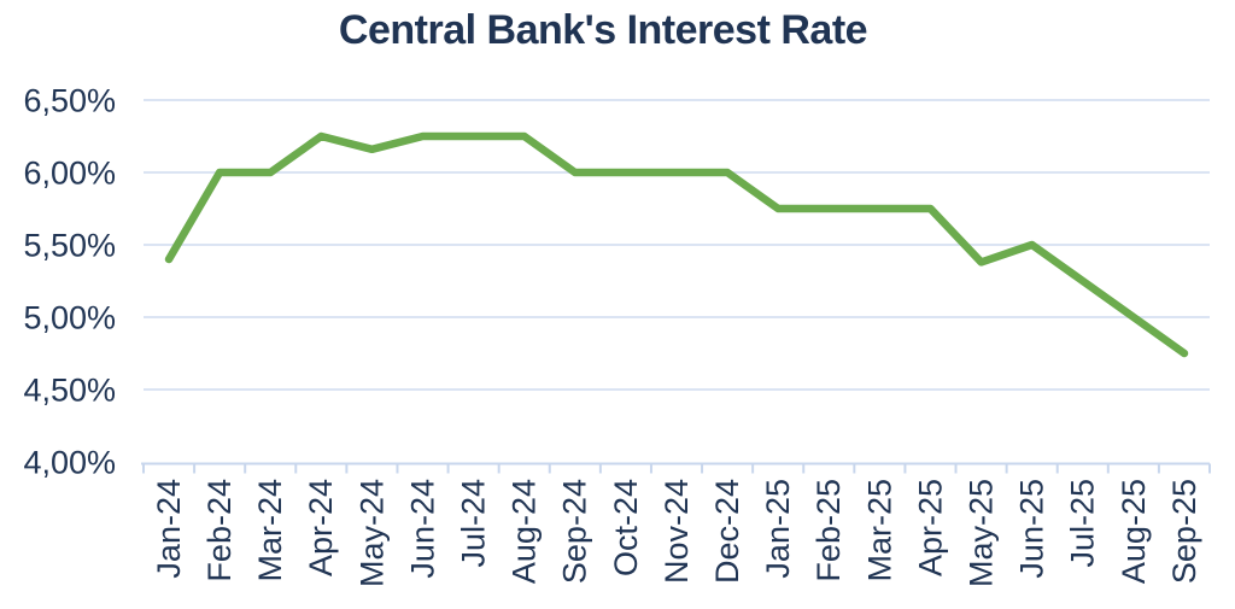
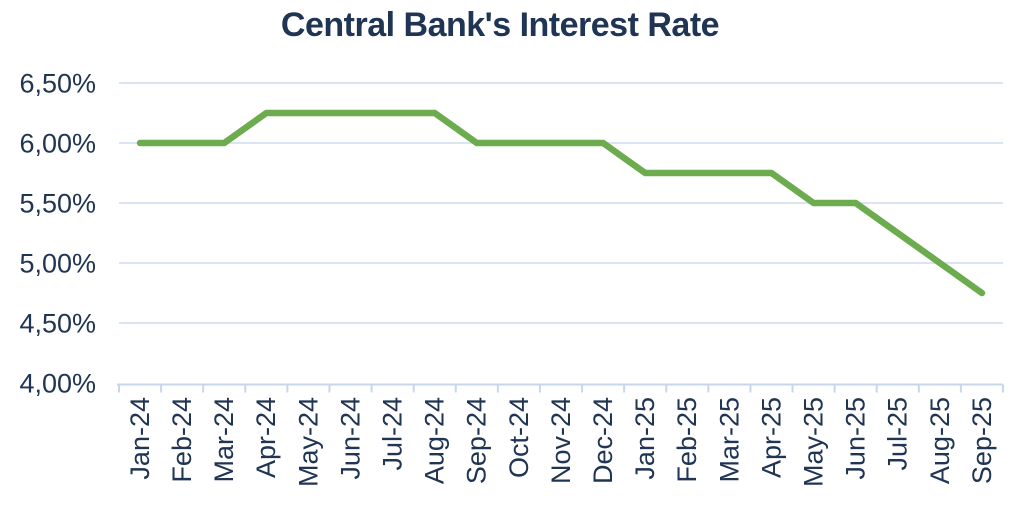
Jan-24: 5,40% -> 6,00%
May-24: 6,16% -> 6,25%
May-25: 5,38% -> 5,50%
